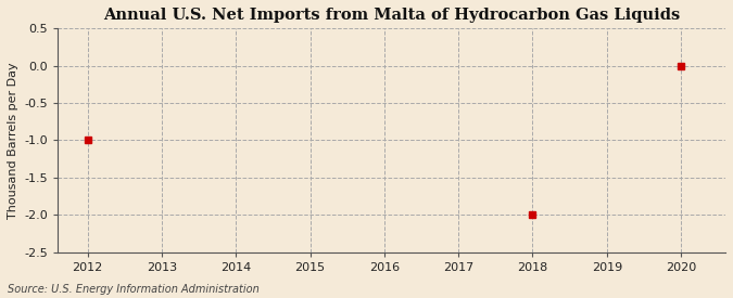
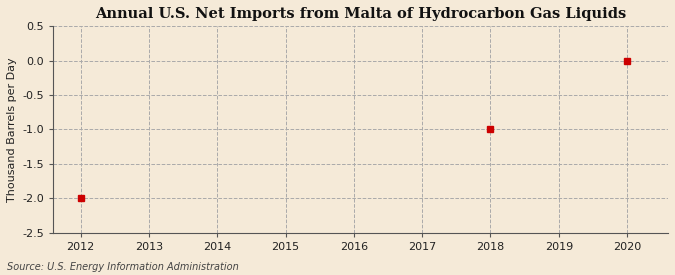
2012: -1 -> -2
2018: -2 -> -1
